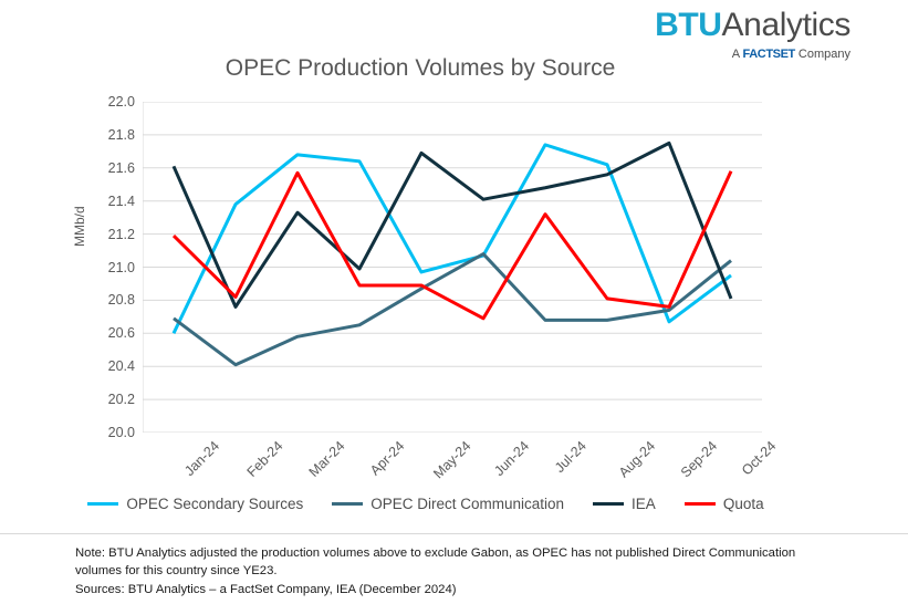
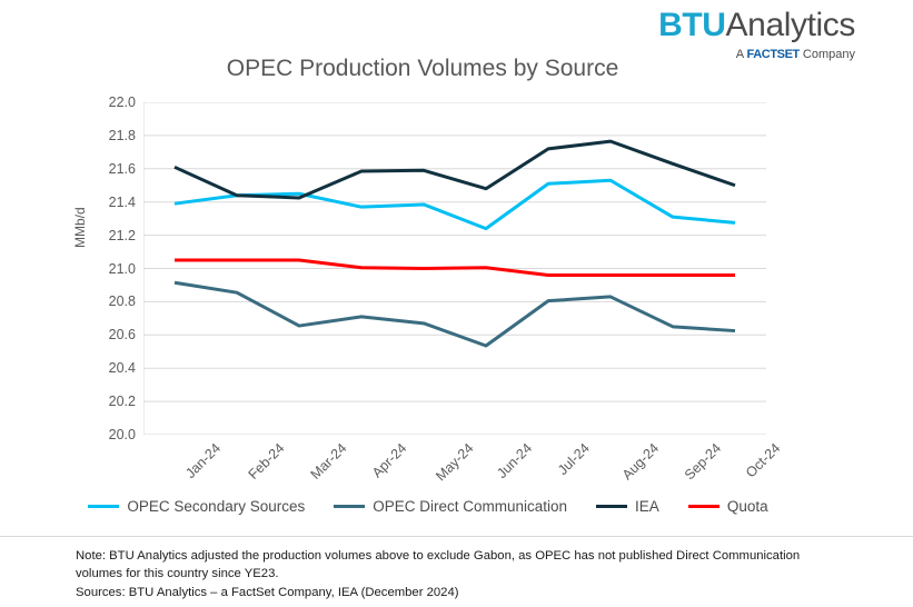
OPEC Secondary Sources/Jan-24: 20.60 -> 21.39
OPEC Direct Communication/Jan-24: 20.69 -> 20.91
Quota/Jan-24: 21.19 -> 21.05
OPEC Secondary Sources/Feb-24: 21.38 -> 21.44
OPEC Direct Communication/Feb-24: 20.41 -> 20.86
IEA/Feb-24: 20.76 -> 21.44
Quota/Feb-24: 20.82 -> 21.05
OPEC Secondary Sources/Mar-24: 21.68 -> 21.45
OPEC Direct Communication/Mar-24: 20.58 -> 20.66
IEA/Mar-24: 21.33 -> 21.43
Quota/Mar-24: 21.57 -> 21.05
OPEC Secondary Sources/Apr-24: 21.64 -> 21.37
OPEC Direct Communication/Apr-24: 20.65 -> 20.71
IEA/Apr-24: 20.99 -> 21.59
Quota/Apr-24: 20.89 -> 21.00
OPEC Secondary Sources/May-24: 20.97 -> 21.39
OPEC Direct Communication/May-24: 20.87 -> 20.67
IEA/May-24: 21.69 -> 21.59
Quota/May-24: 20.89 -> 21.00
OPEC Secondary Sources/Jun-24: 21.07 -> 21.24
OPEC Direct Communication/Jun-24: 21.08 -> 20.54
IEA/Jun-24: 21.41 -> 21.48
Quota/Jun-24: 20.69 -> 21.00
OPEC Secondary Sources/Jul-24: 21.74 -> 21.51
OPEC Direct Communication/Jul-24: 20.68 -> 20.80
IEA/Jul-24: 21.48 -> 21.72
Quota/Jul-24: 21.32 -> 20.96
OPEC Secondary Sources/Aug-24: 21.62 -> 21.53
OPEC Direct Communication/Aug-24: 20.68 -> 20.83
IEA/Aug-24: 21.56 -> 21.77
Quota/Aug-24: 20.81 -> 20.96
OPEC Secondary Sources/Sep-24: 20.67 -> 21.31
OPEC Direct Communication/Sep-24: 20.74 -> 20.65
IEA/Sep-24: 21.75 -> 21.63
Quota/Sep-24: 20.76 -> 20.96
OPEC Secondary Sources/Oct-24: 20.95 -> 21.27
OPEC Direct Communication/Oct-24: 21.04 -> 20.62
IEA/Oct-24: 20.81 -> 21.50
Quota/Oct-24: 21.58 -> 20.96
